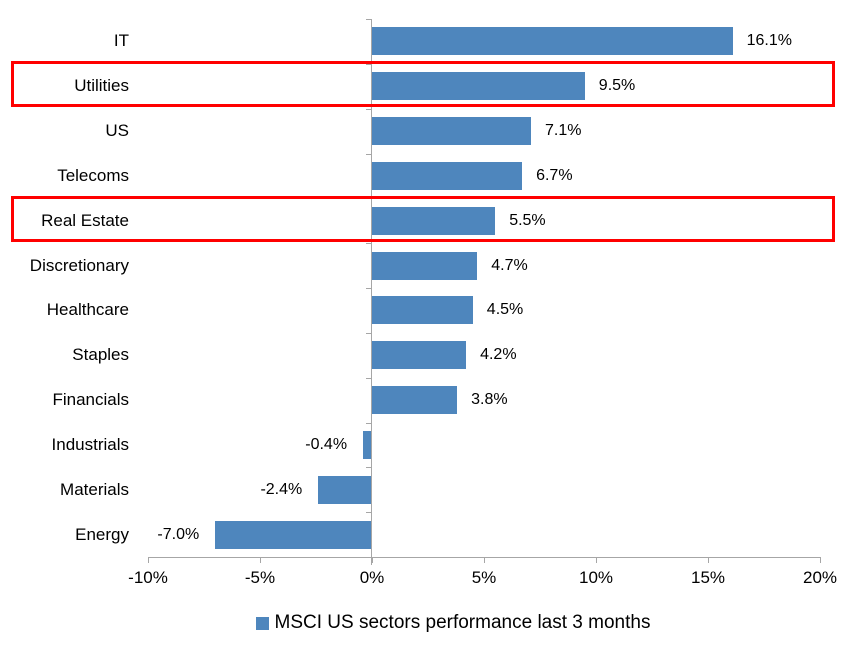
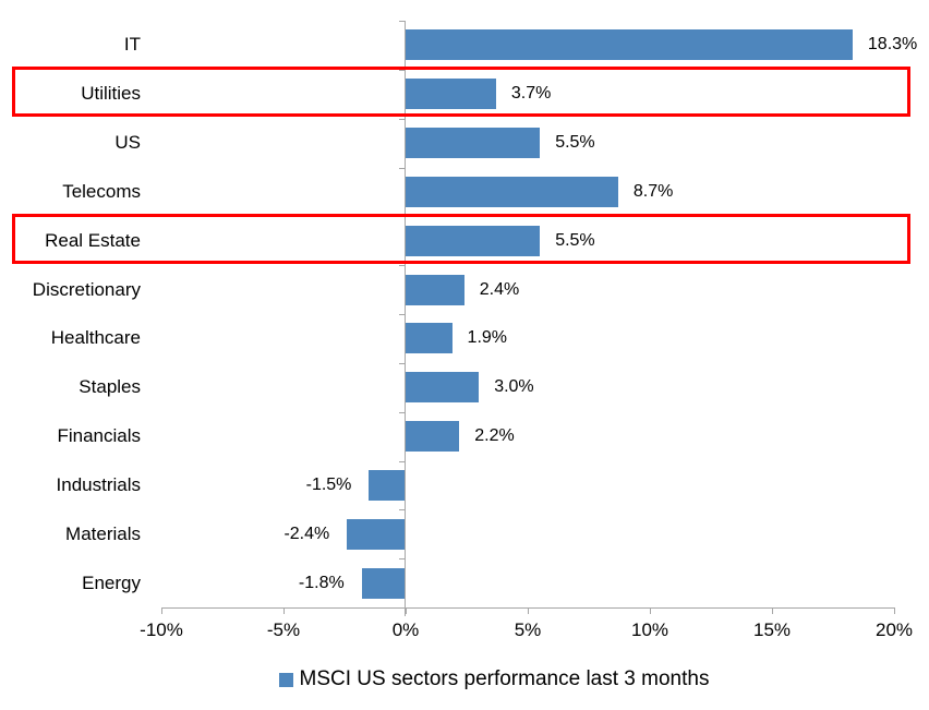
IT: 16.1% -> 18.3%
Utilities: 9.5% -> 3.7%
US: 7.1% -> 5.5%
Telecoms: 6.7% -> 8.7%
Discretionary: 4.7% -> 2.4%
Healthcare: 4.5% -> 1.9%
Staples: 4.2% -> 3.0%
Financials: 3.8% -> 2.2%
Industrials: -0.4% -> -1.5%
Energy: -7.0% -> -1.8%
